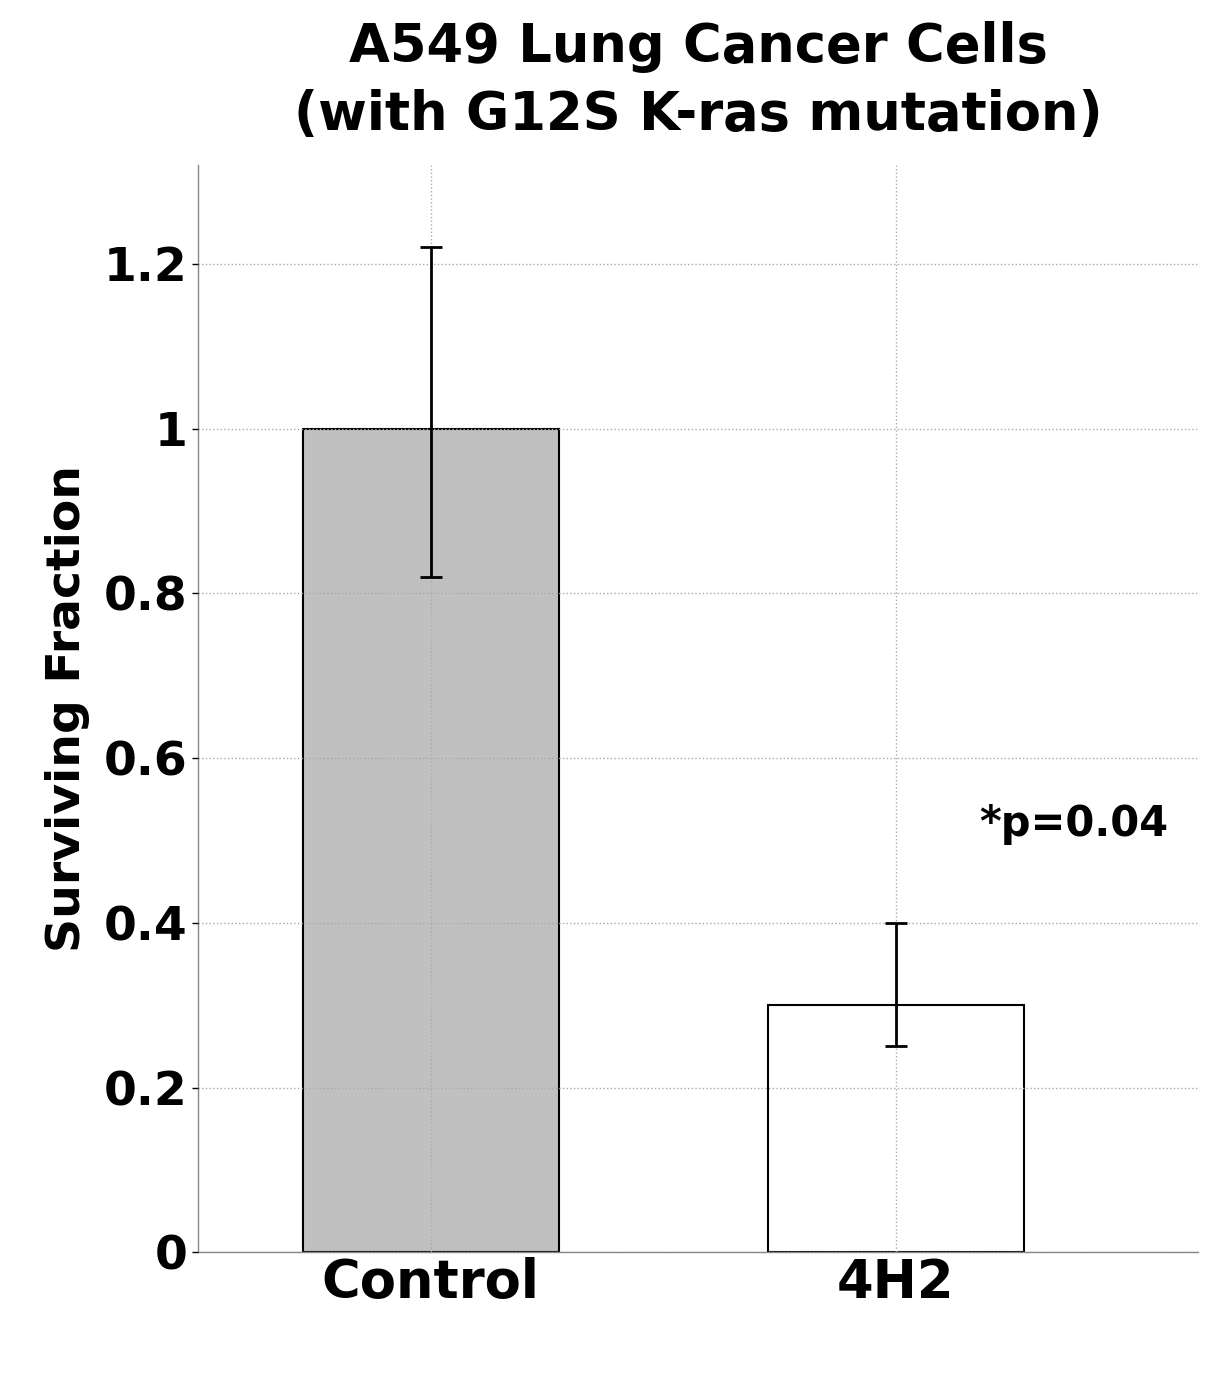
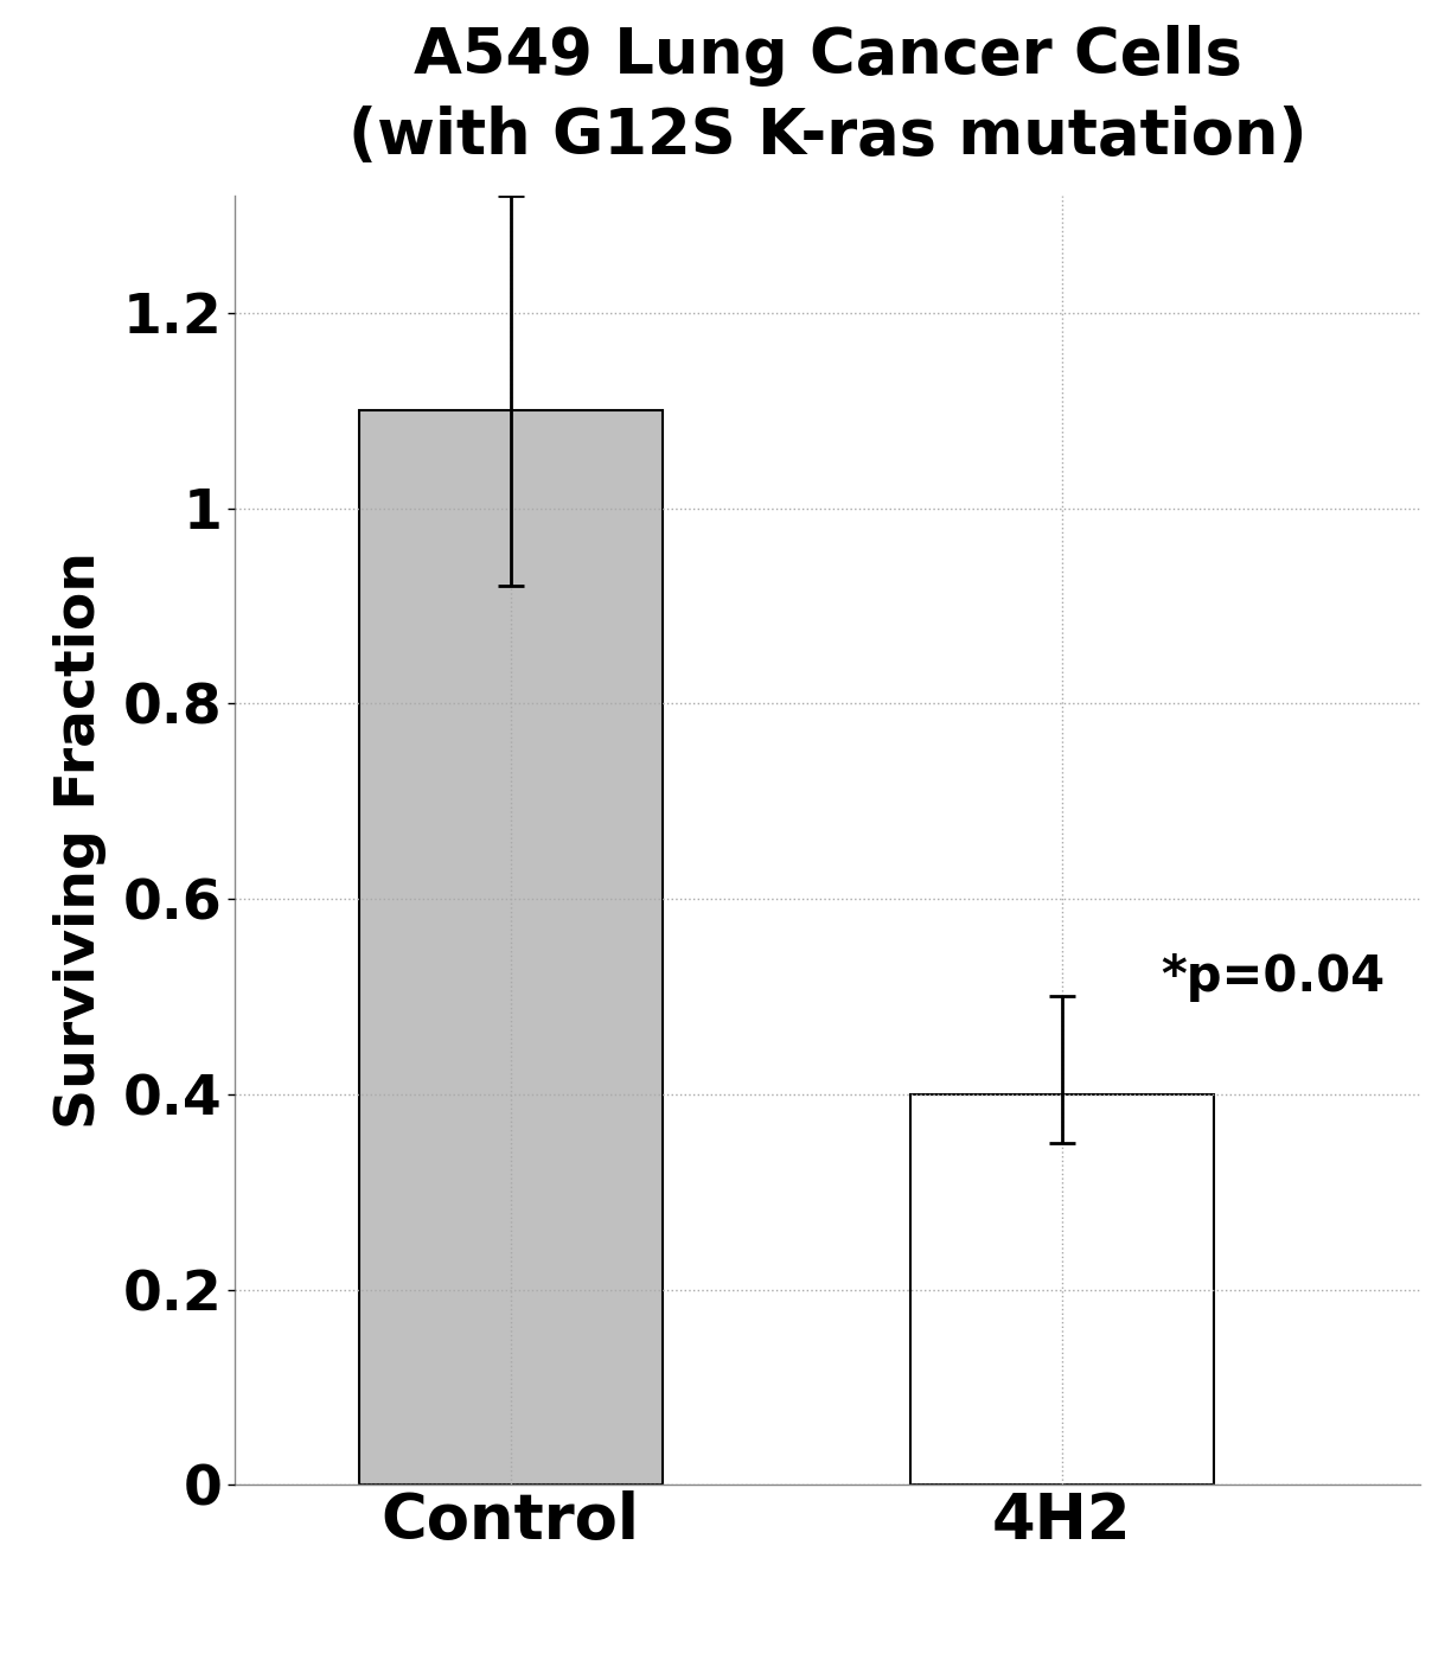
Control: 1.0 -> 1.1
4H2: 0.3 -> 0.4
